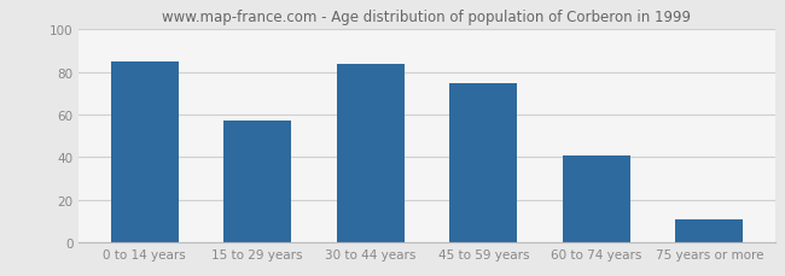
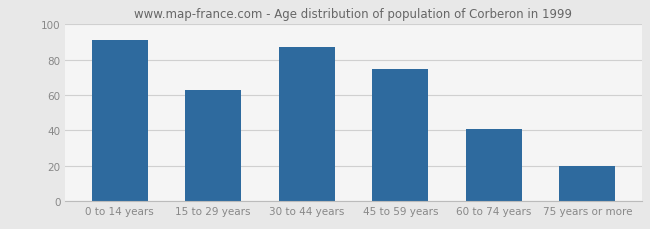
0 to 14 years: 85 -> 91
15 to 29 years: 57 -> 63
30 to 44 years: 84 -> 87
75 years or more: 11 -> 20
